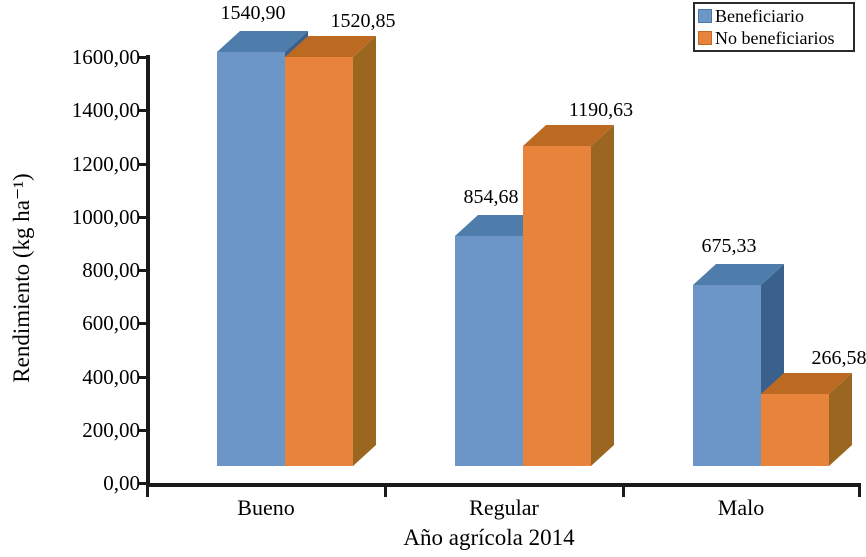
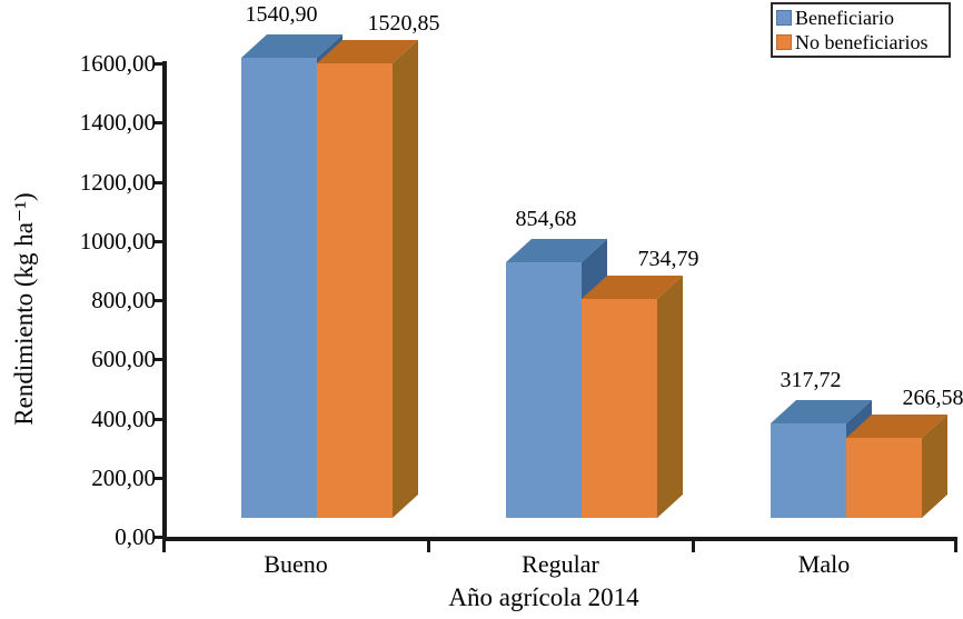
No beneficiarios/Regular: 1190,63 -> 734,79
Beneficiario/Malo: 675,33 -> 317,72
